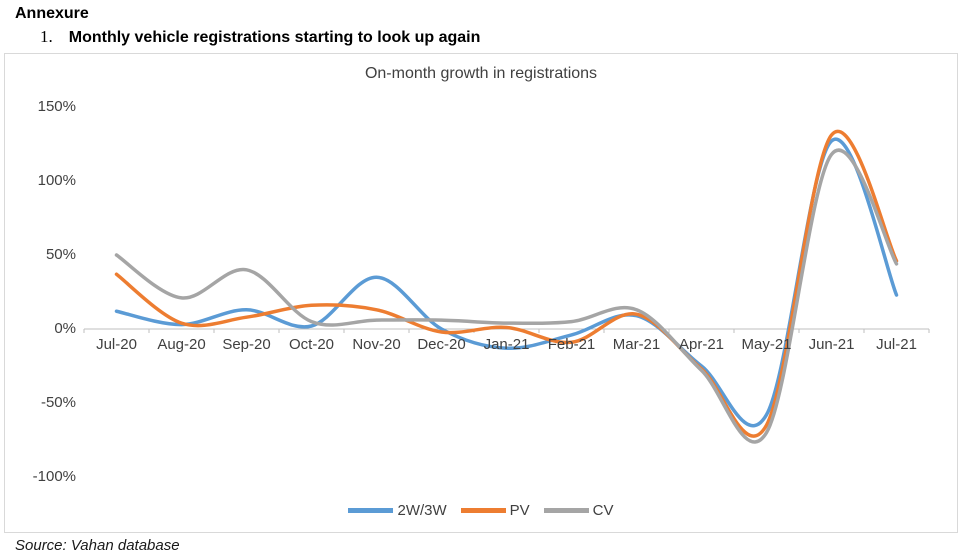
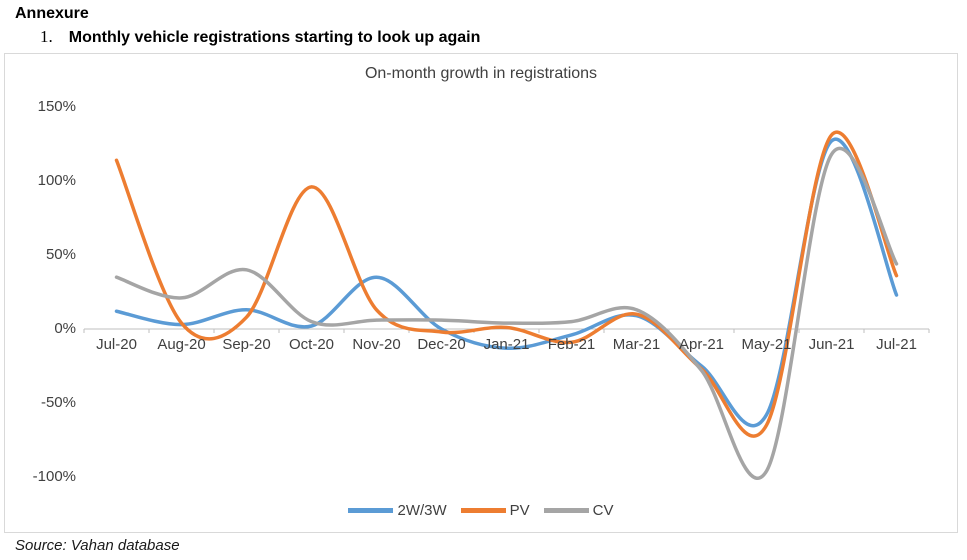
PV/Jul-20: 37% -> 114%
CV/Jul-20: 50% -> 35%
PV/Oct-20: 16% -> 96%
CV/May-21: -70% -> -96%
PV/Jul-21: 46% -> 36%
